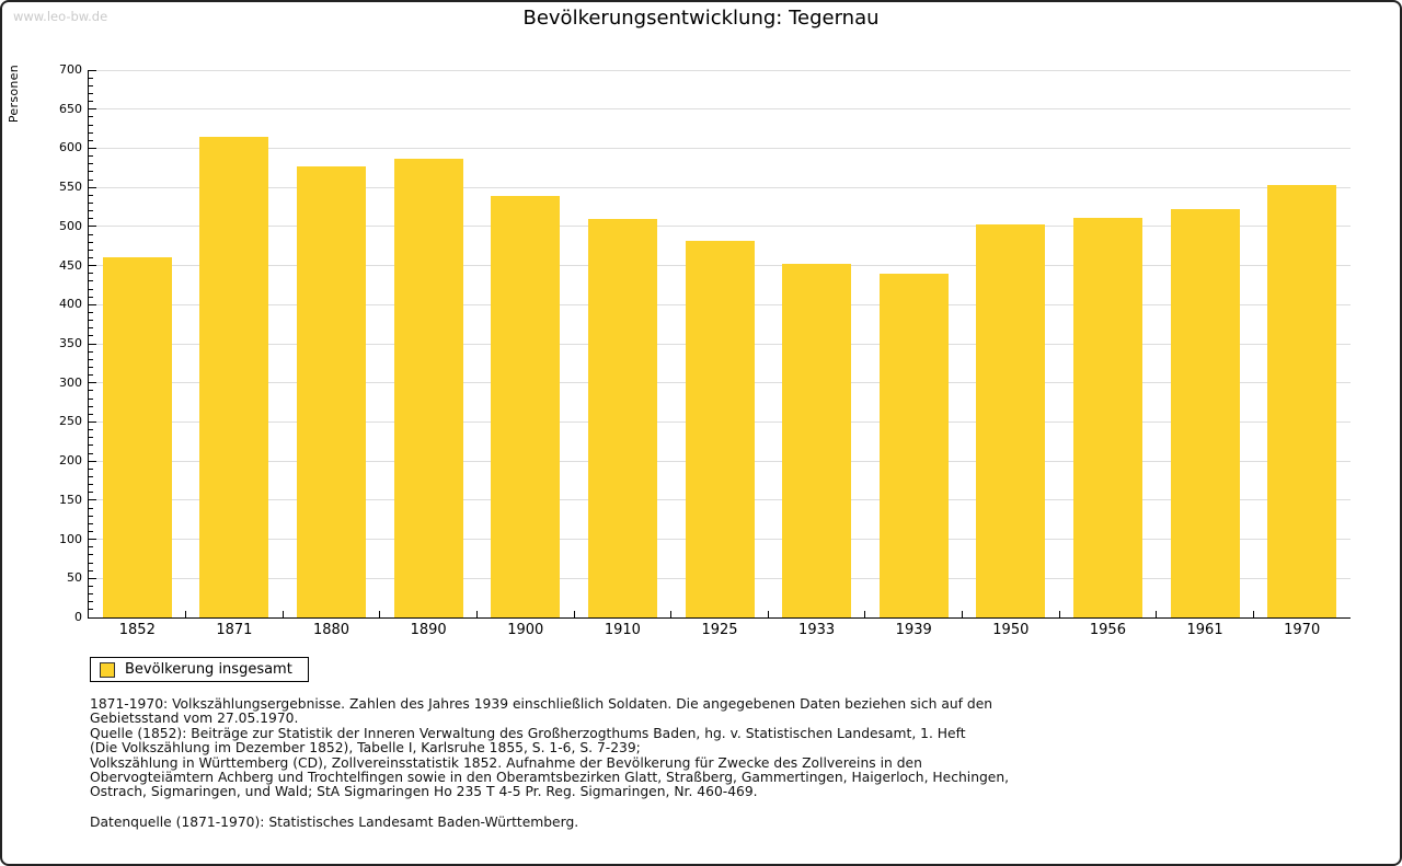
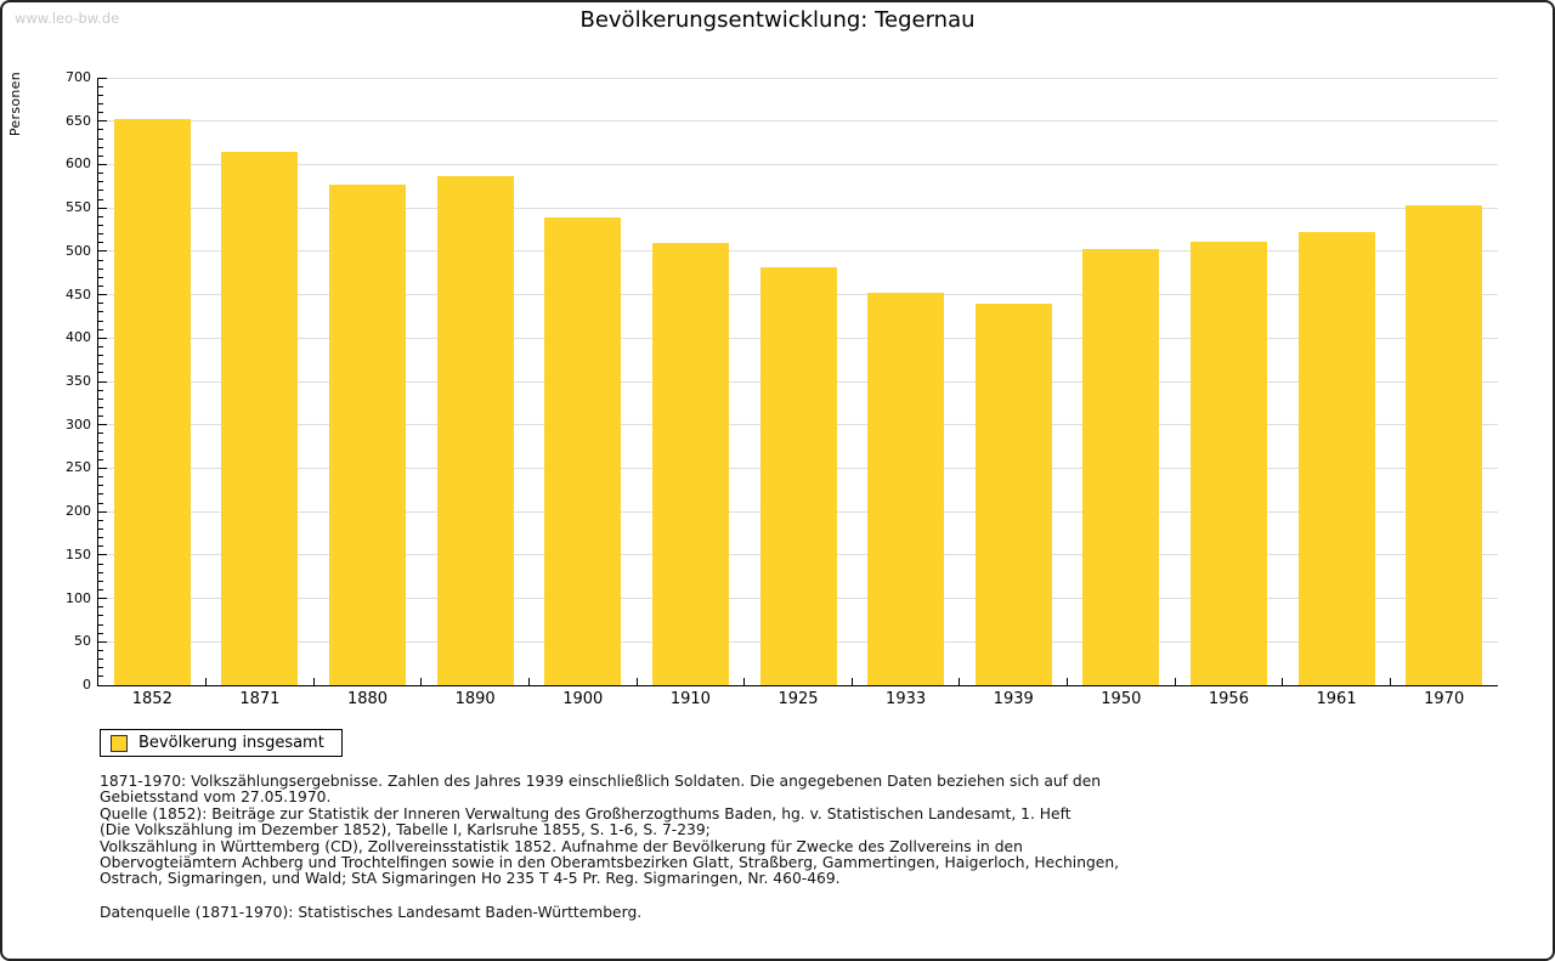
1852: 460 -> 650
